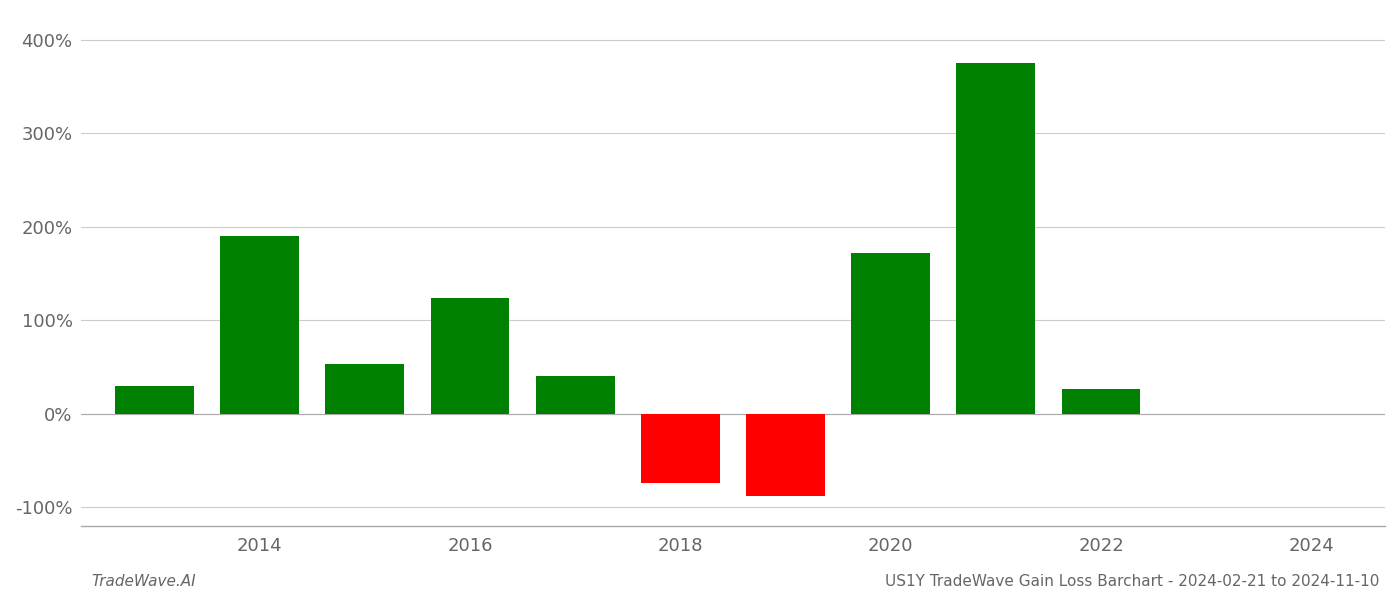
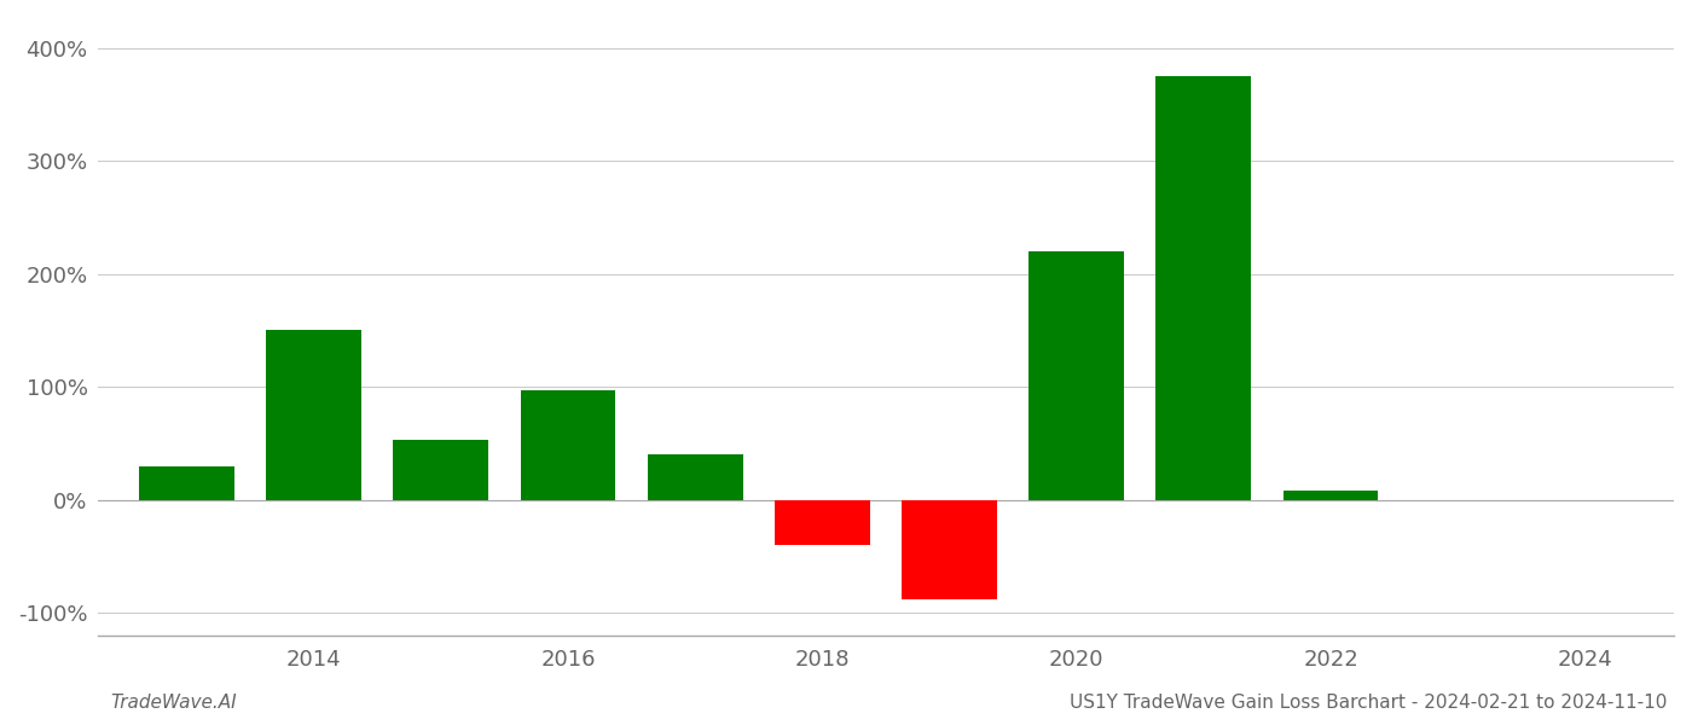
2014: 190% -> 150%
2016: 124% -> 97%
2018: -74% -> -40%
2020: 172% -> 220%
2022: 26% -> 8%
